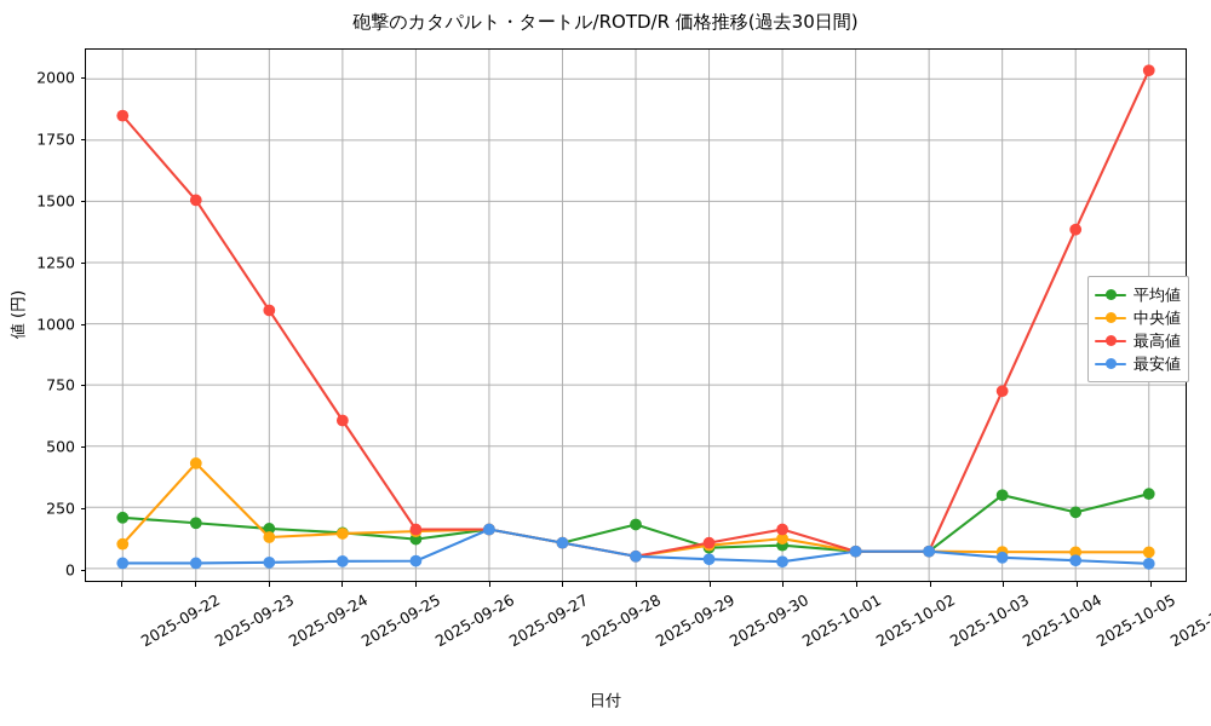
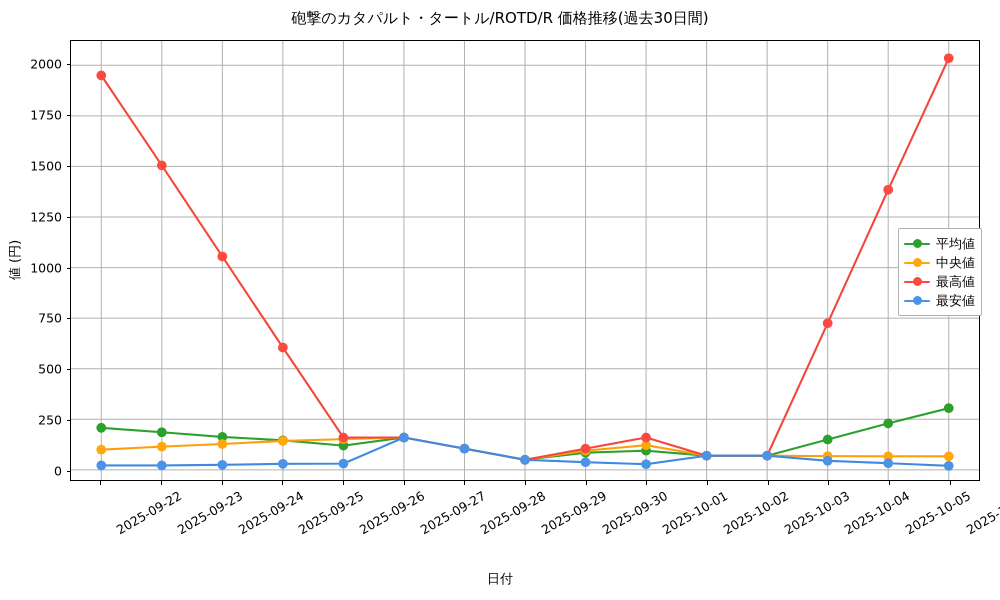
最高値/2025-09-22: 1850 -> 1950
中央値/2025-09-23: 430 -> 120
平均値/2025-09-29: 180 -> 50
平均値/2025-10-04: 300 -> 150
